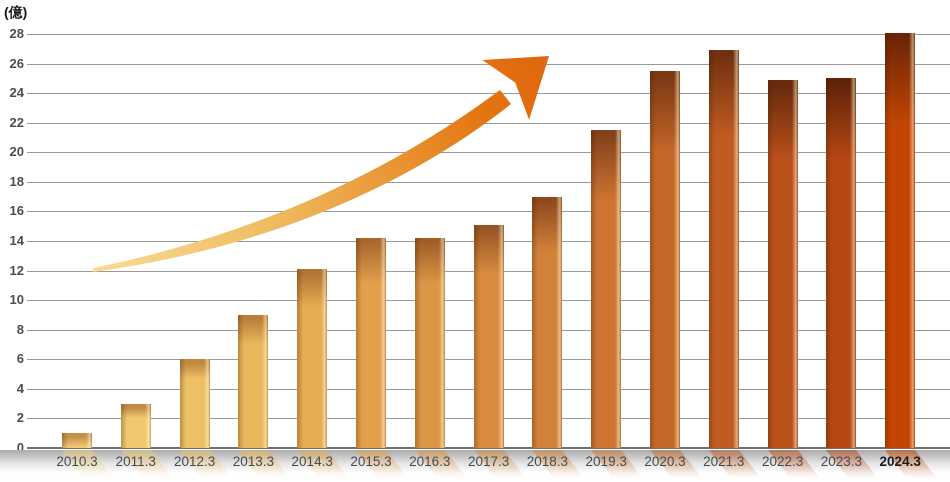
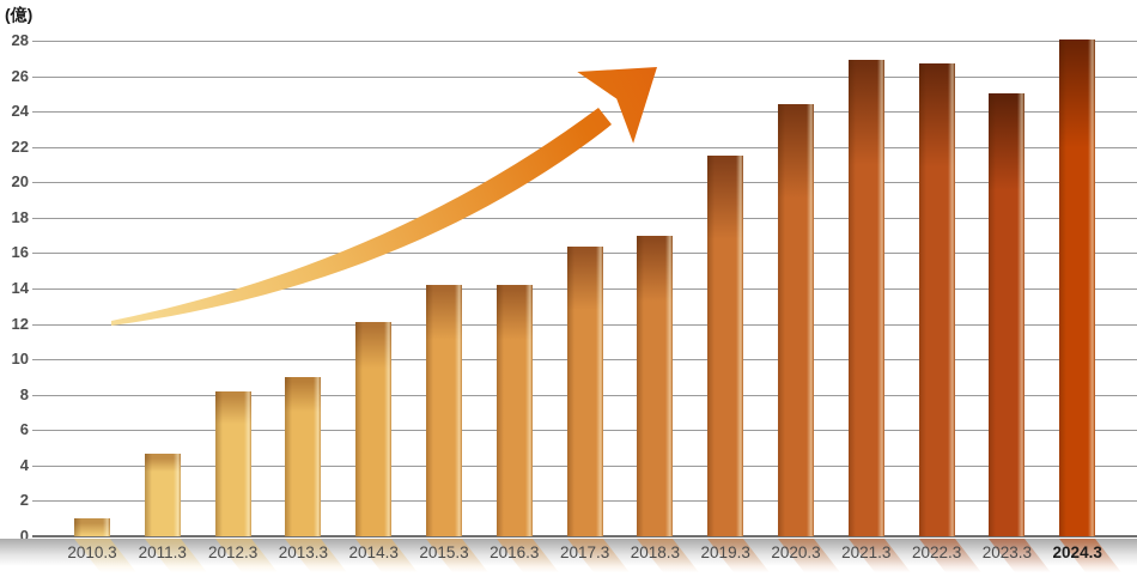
2011.3: 3.0 -> 4.7
2012.3: 6.0 -> 8.2
2017.3: 15.1 -> 16.4
2020.3: 25.5 -> 24.4
2022.3: 24.9 -> 26.7
